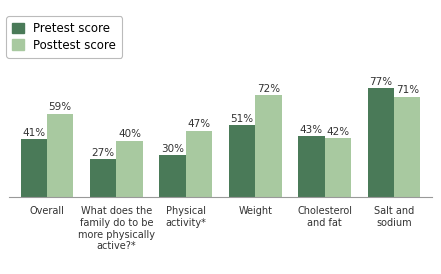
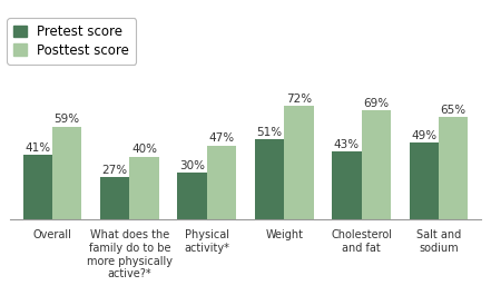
Posttest score/Cholesterol and fat: 42% -> 69%
Pretest score/Salt and sodium: 77% -> 49%
Posttest score/Salt and sodium: 71% -> 65%
